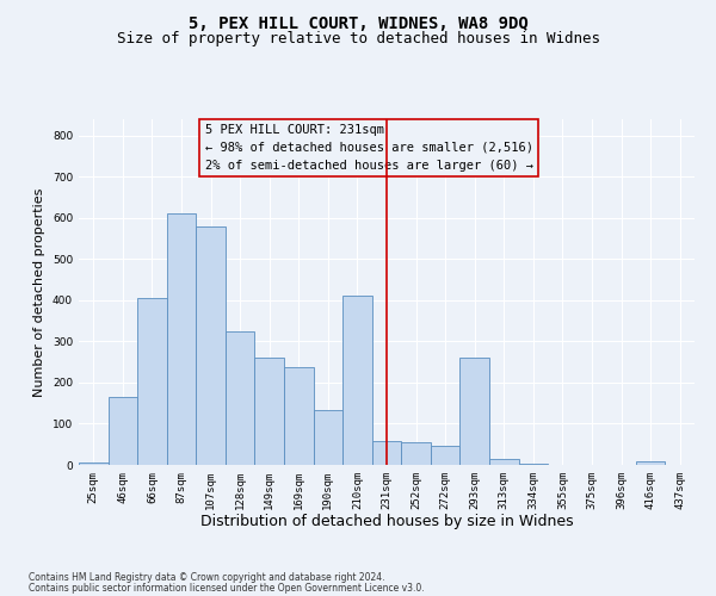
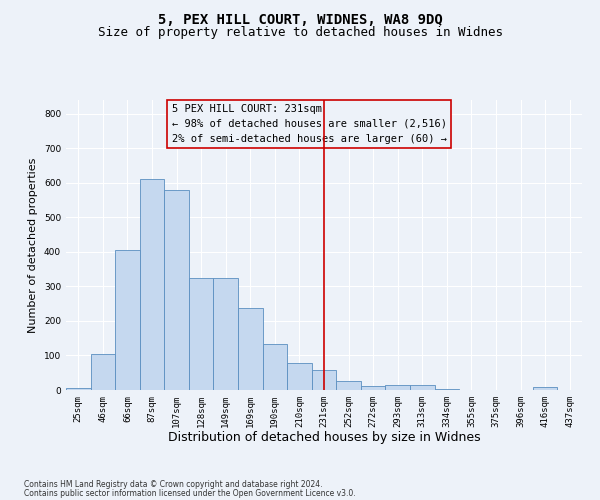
46sqm: 165 -> 105
149sqm: 260 -> 325
210sqm: 410 -> 78
252sqm: 55 -> 27
272sqm: 45 -> 13
293sqm: 260 -> 15
